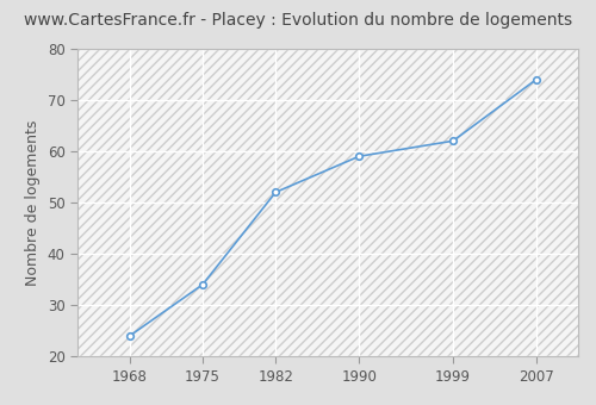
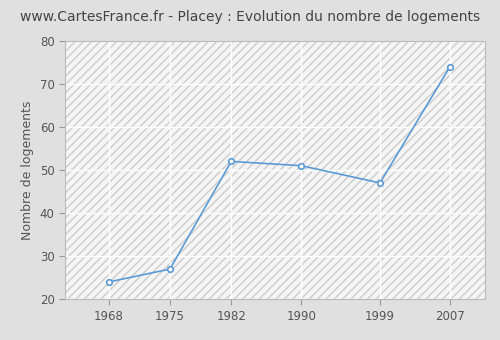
1975: 34 -> 27
1990: 59 -> 51
1999: 62 -> 47
